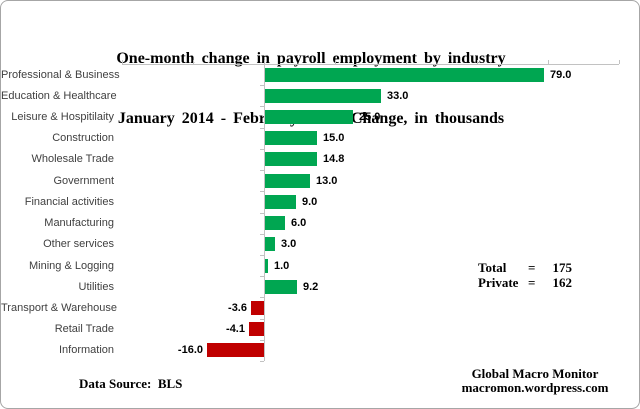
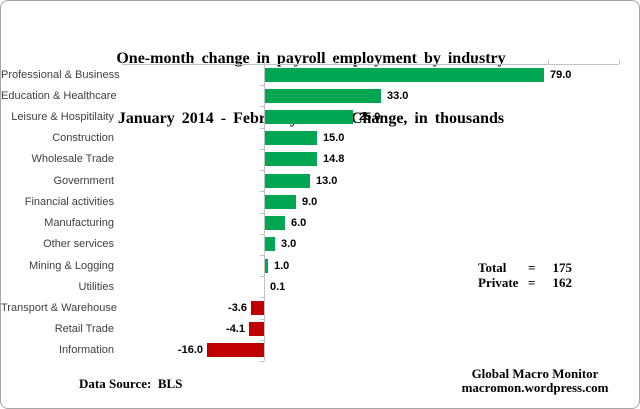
Utilities: 9.2 -> 0.1
